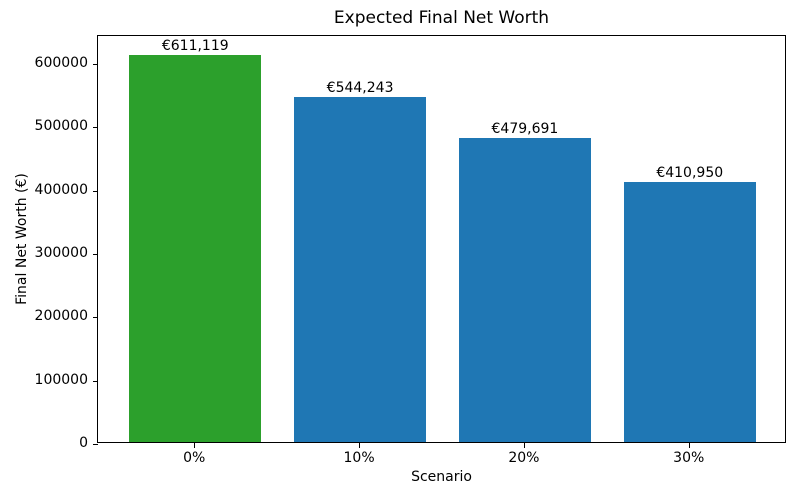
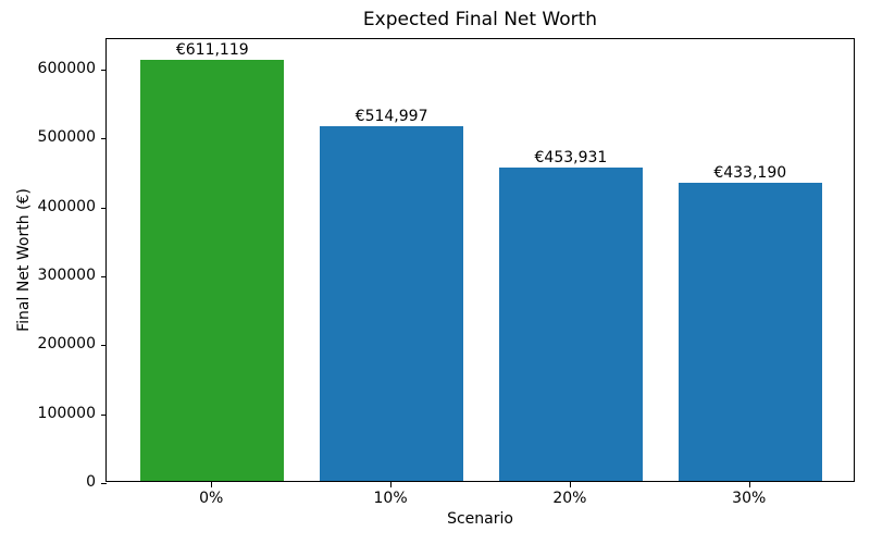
10%: €544,243 -> €514,997
20%: €479,691 -> €453,931
30%: €410,950 -> €433,190
